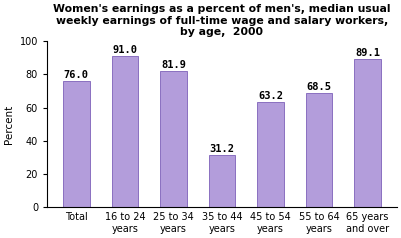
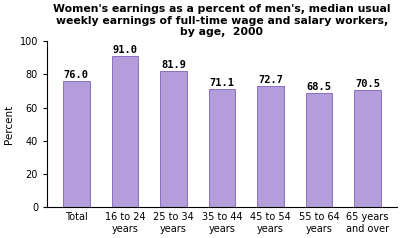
35 to 44 years: 31.2 -> 71.1
45 to 54 years: 63.2 -> 72.7
65 years and over: 89.1 -> 70.5
